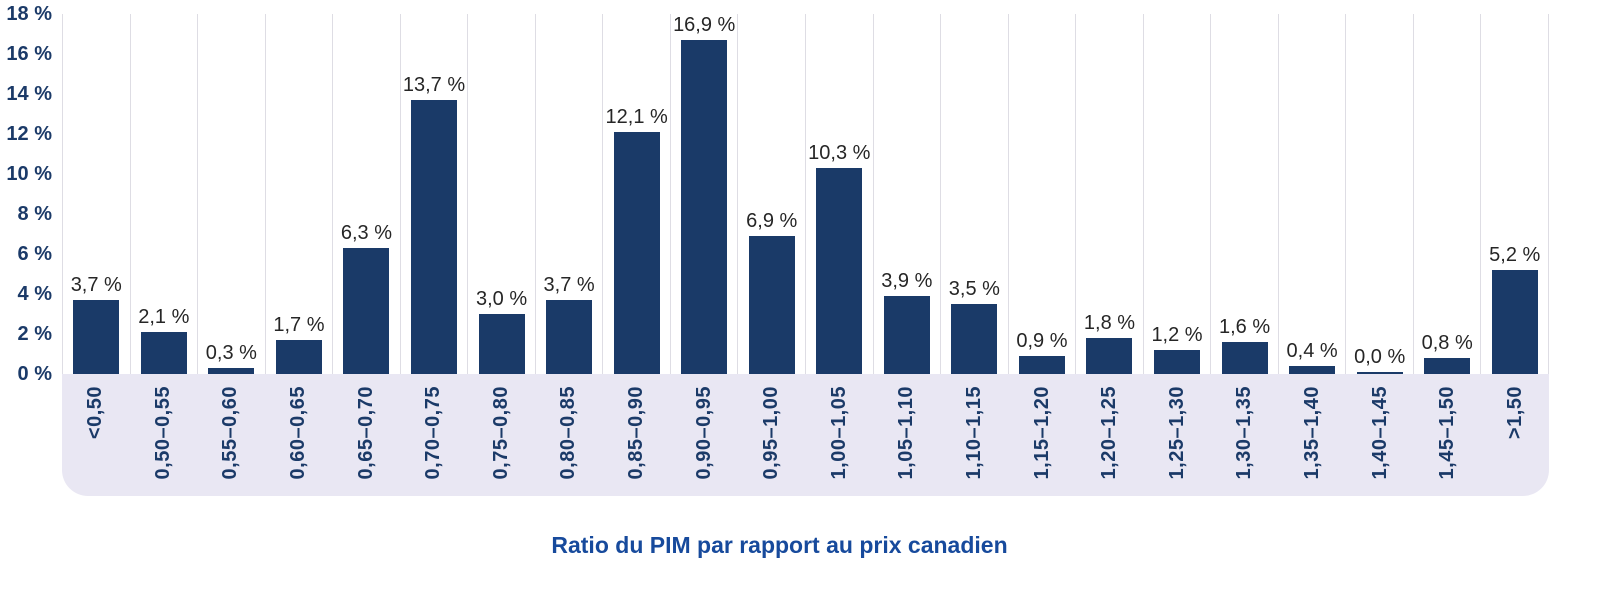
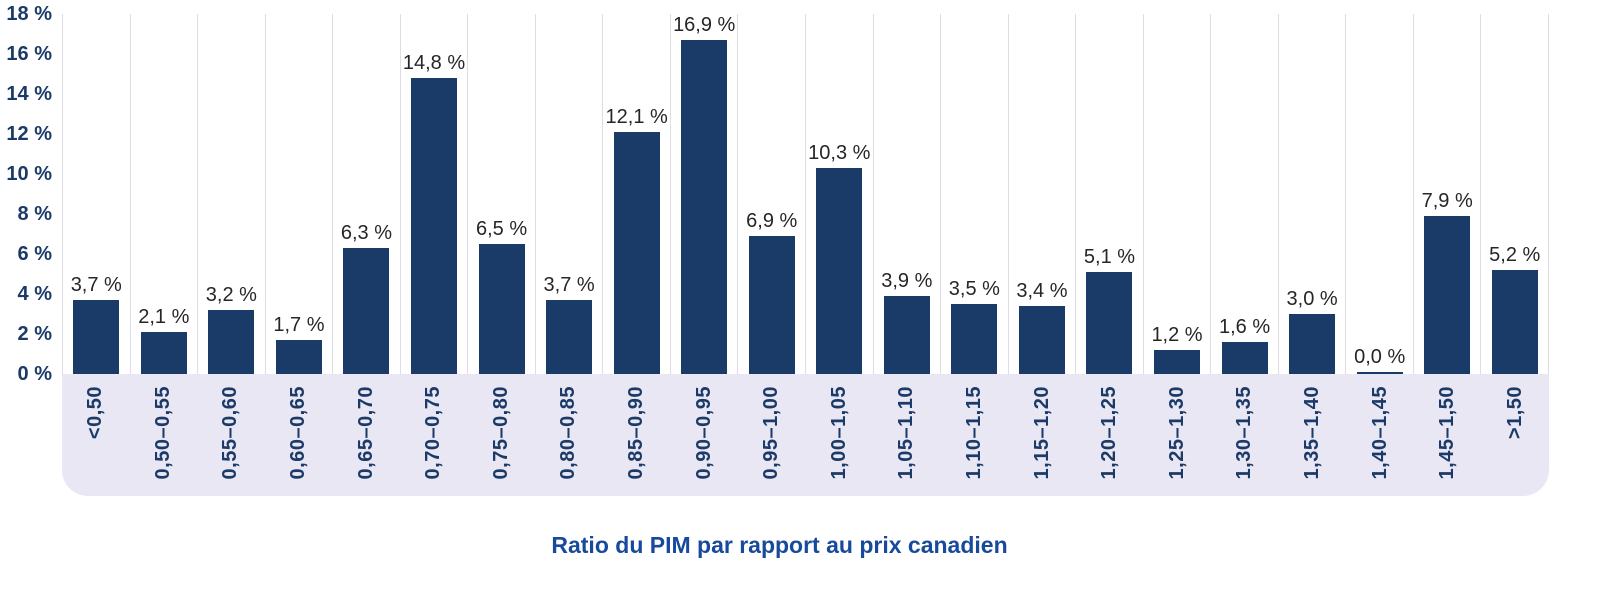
0,55–0,60: 0,3 -> 3,2
0,70–0,75: 13,7 -> 14,8
0,75–0,80: 3,0 -> 6,5
1,15–1,20: 0,9 -> 3,4
1,20–1,25: 1,8 -> 5,1
1,35–1,40: 0,4 -> 3,0
1,45–1,50: 0,8 -> 7,9
